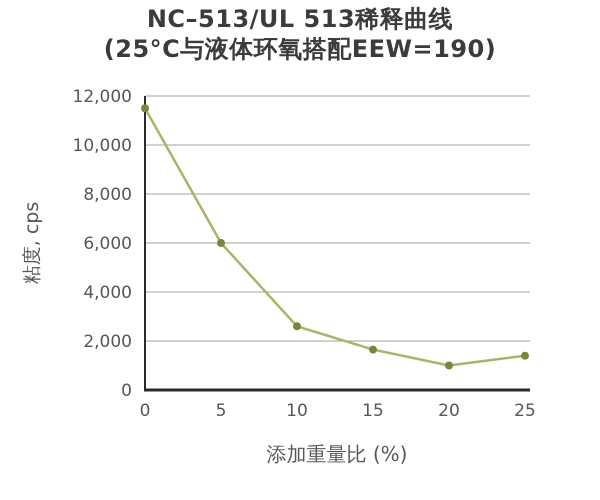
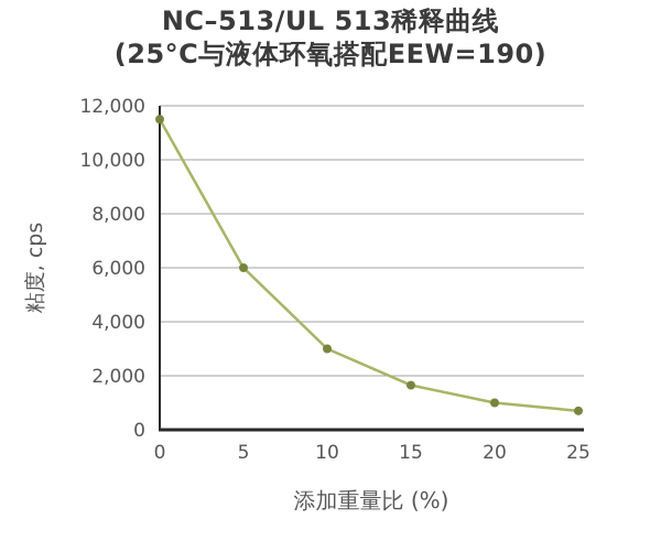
10: 2600 -> 3000
25: 1400 -> 700
